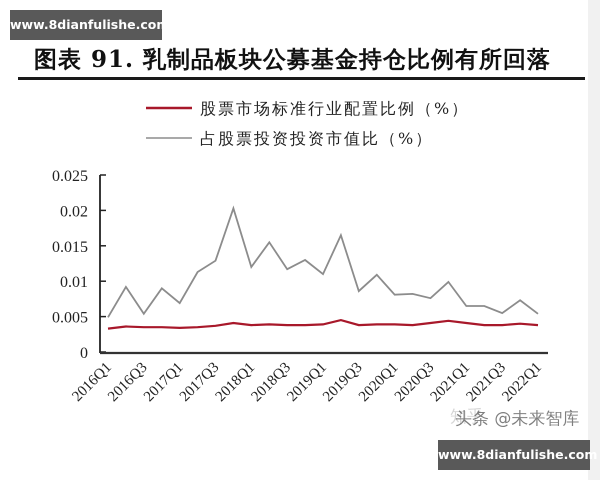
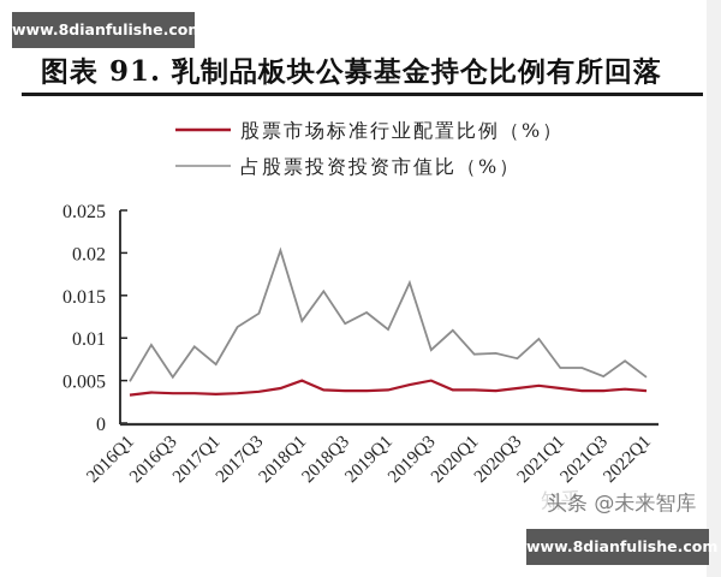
股票市场标准行业配置比例（%）/2018Q1: 0.004 -> 0.005
股票市场标准行业配置比例（%）/2019Q3: 0.004 -> 0.005
